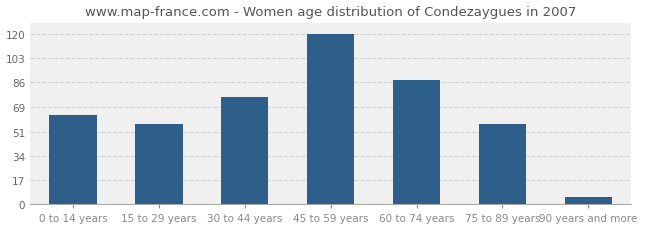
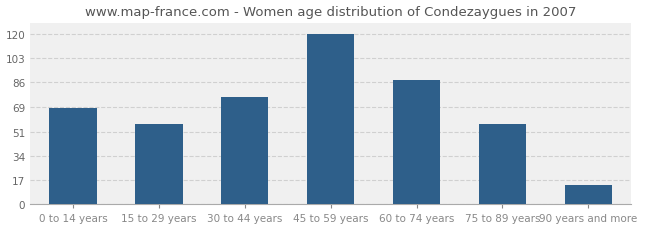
0 to 14 years: 63 -> 68
90 years and more: 5 -> 14
